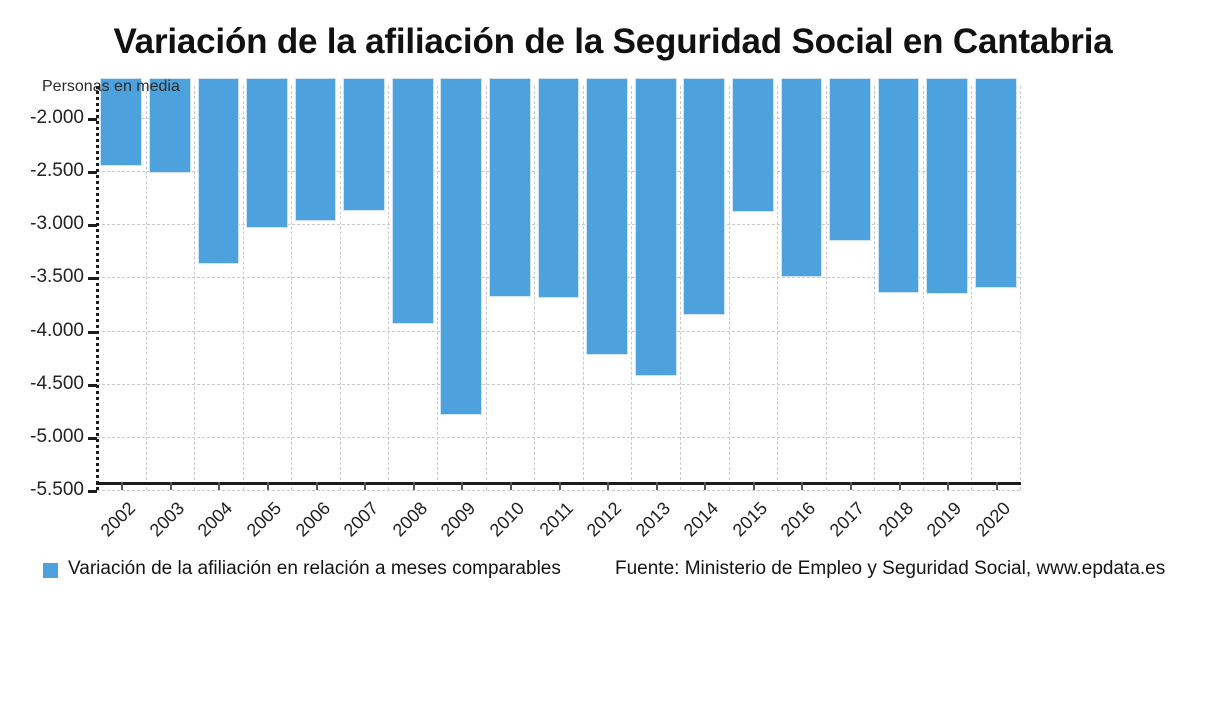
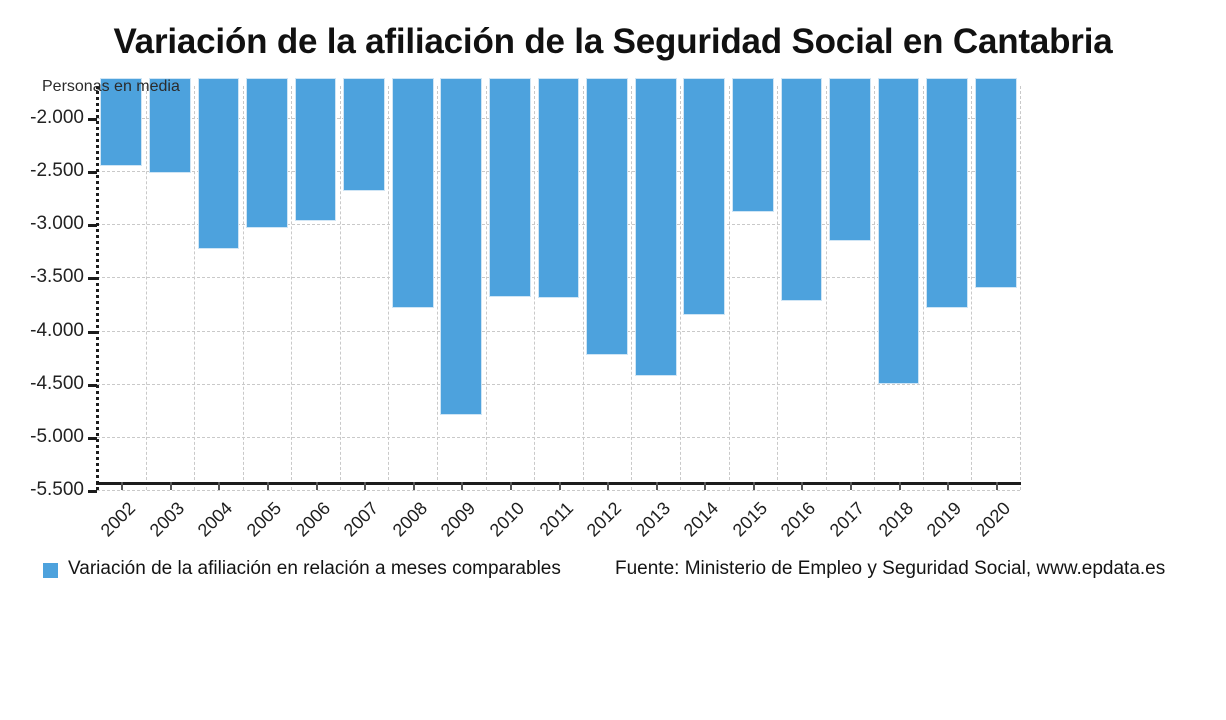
2004: -3370 -> -3230
2007: -2880 -> -2690
2008: -3940 -> -3790
2016: -3500 -> -3720
2018: -3650 -> -4500
2019: -3660 -> -3790
